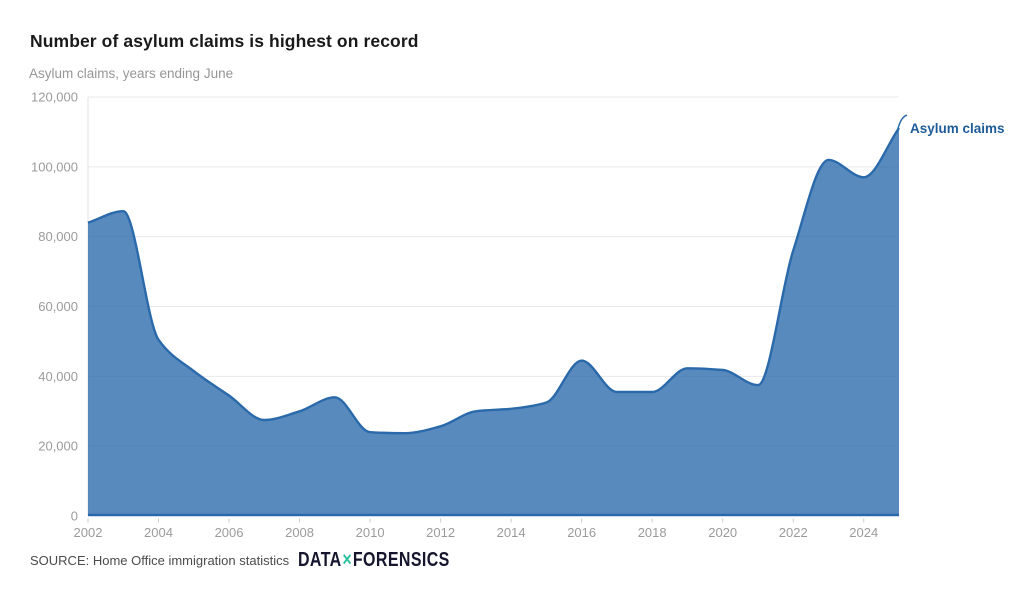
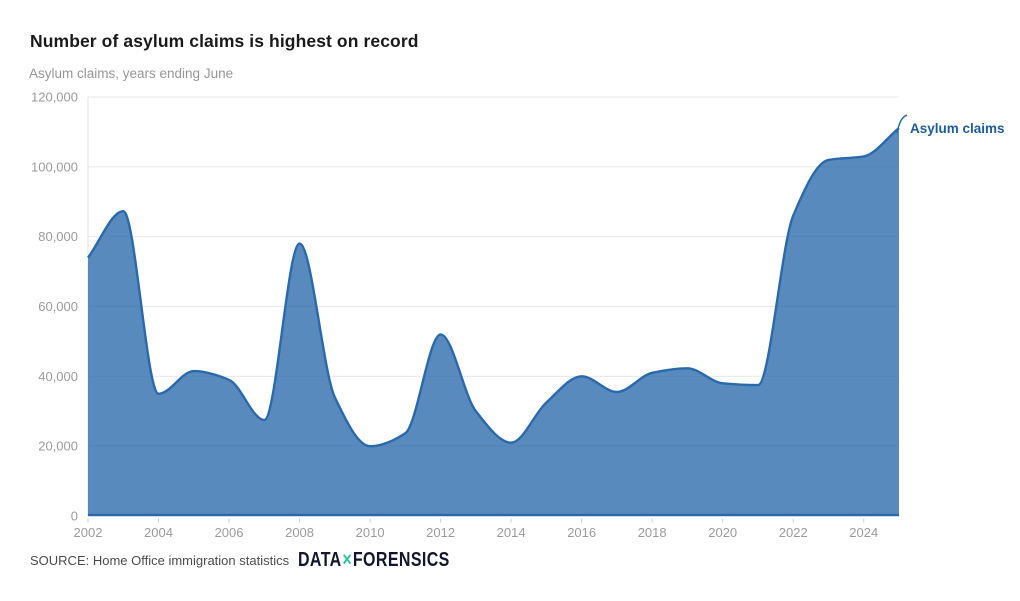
2002: 84000 -> 74000
2004: 50000 -> 35000
2006: 34000 -> 39000
2008: 30000 -> 78000
2010: 24000 -> 20000
2012: 26000 -> 52000
2014: 31000 -> 21000
2016: 44000 -> 40000
2018: 36000 -> 41000
2020: 42000 -> 38000
2022: 76000 -> 86000
2024: 97000 -> 103000
